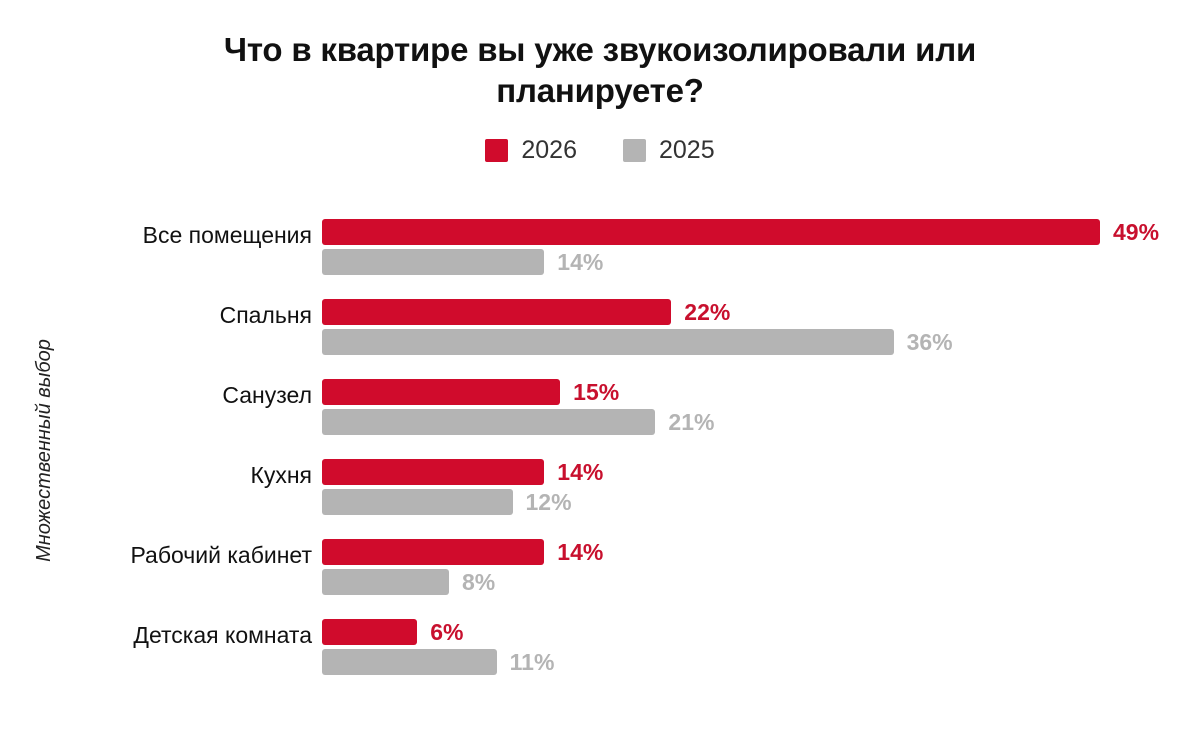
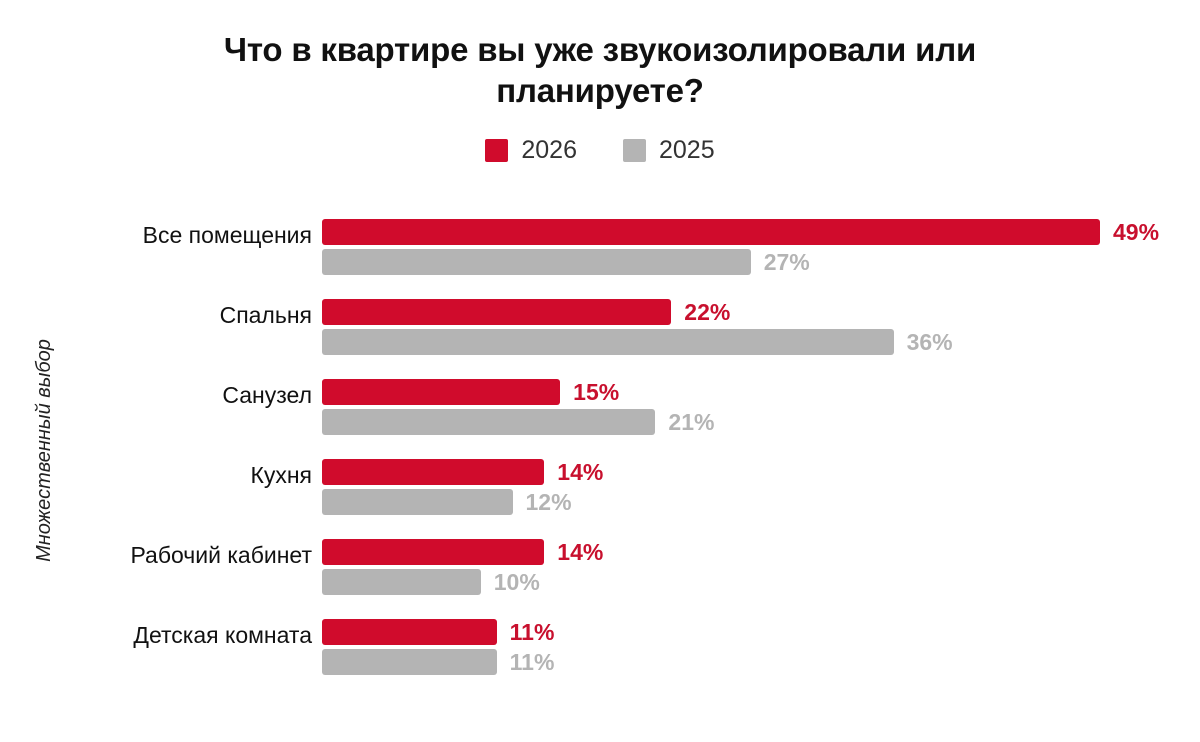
2025/Все помещения: 14% -> 27%
2025/Рабочий кабинет: 8% -> 10%
2026/Детская комната: 6% -> 11%
